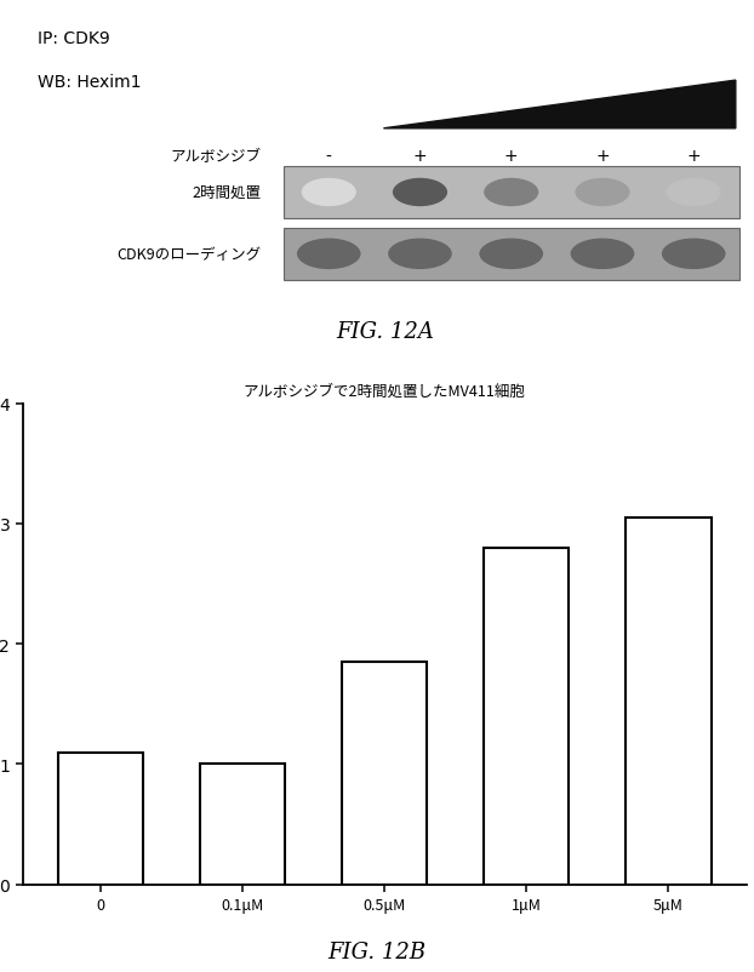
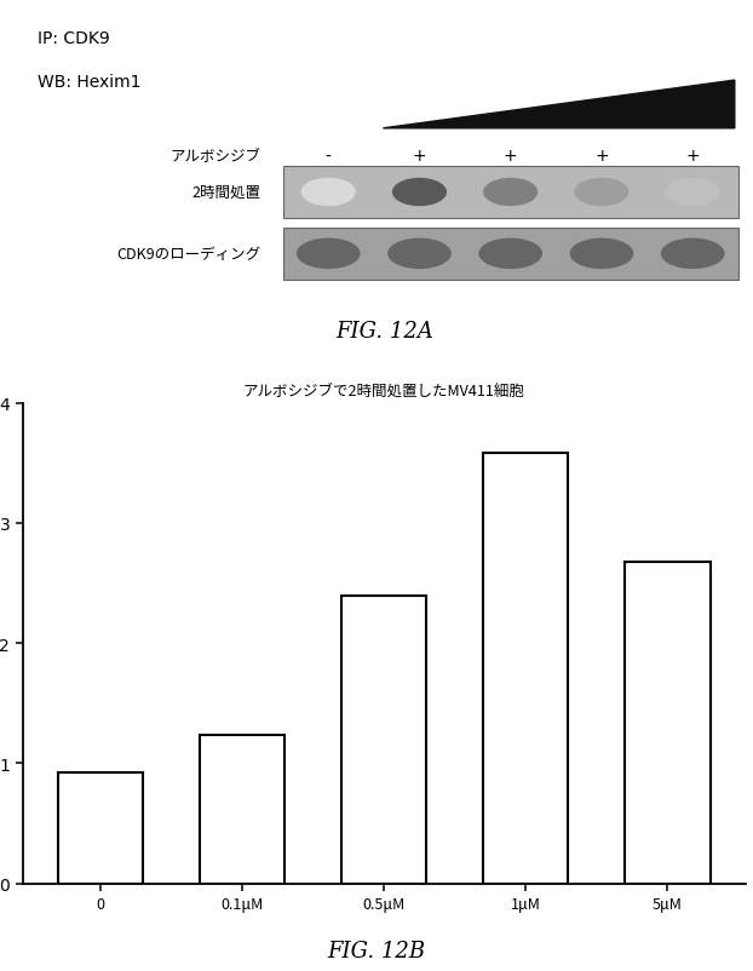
0: 1.10 -> 0.92
0.1μM: 1.00 -> 1.24
0.5μM: 1.85 -> 2.40
1μM: 2.80 -> 3.58
5μM: 3.05 -> 2.68
